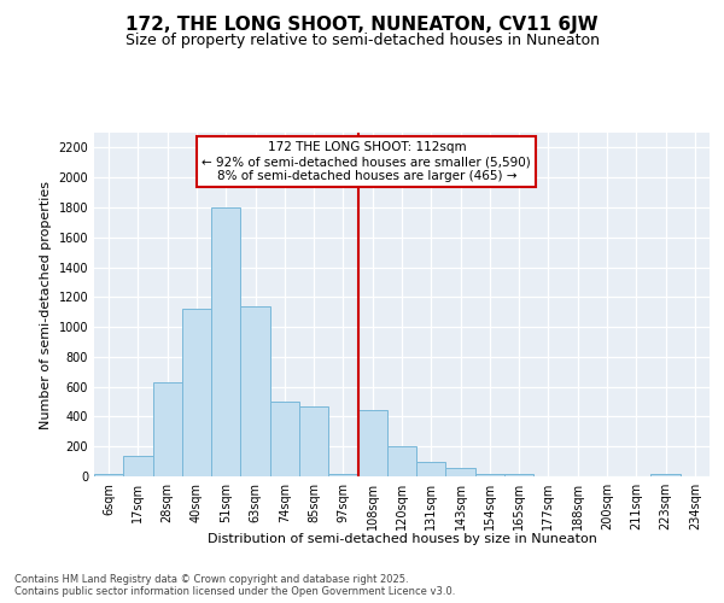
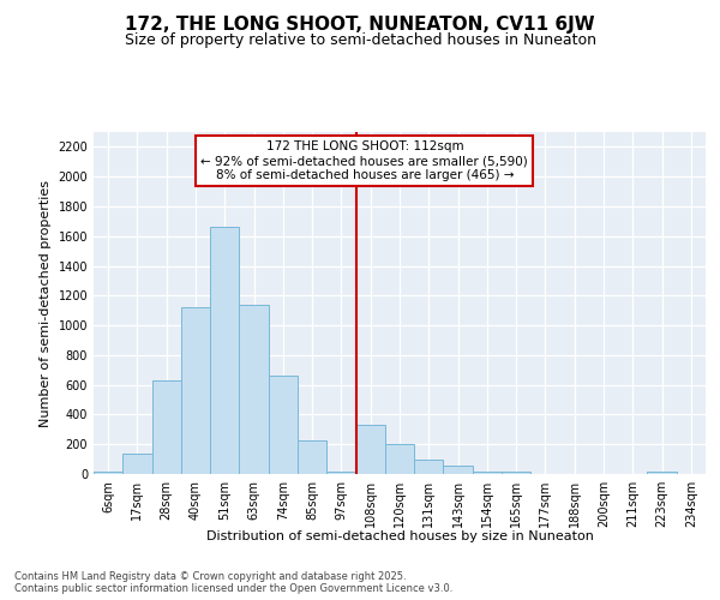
51sqm: 1800 -> 1660
74sqm: 500 -> 660
85sqm: 470 -> 230
108sqm: 440 -> 330
